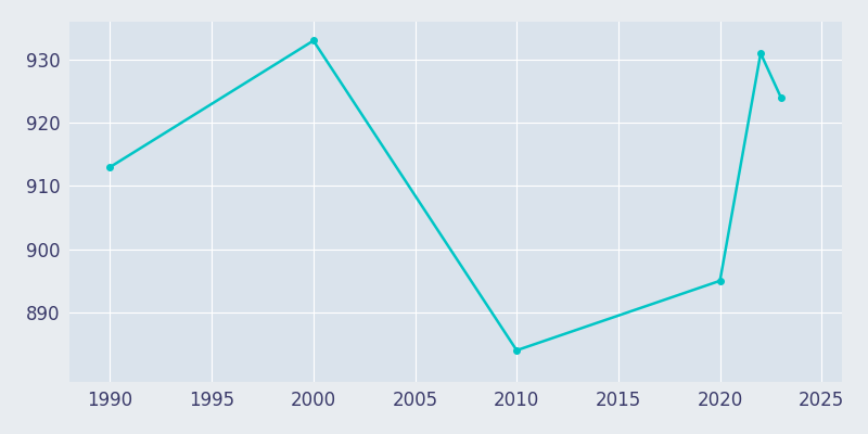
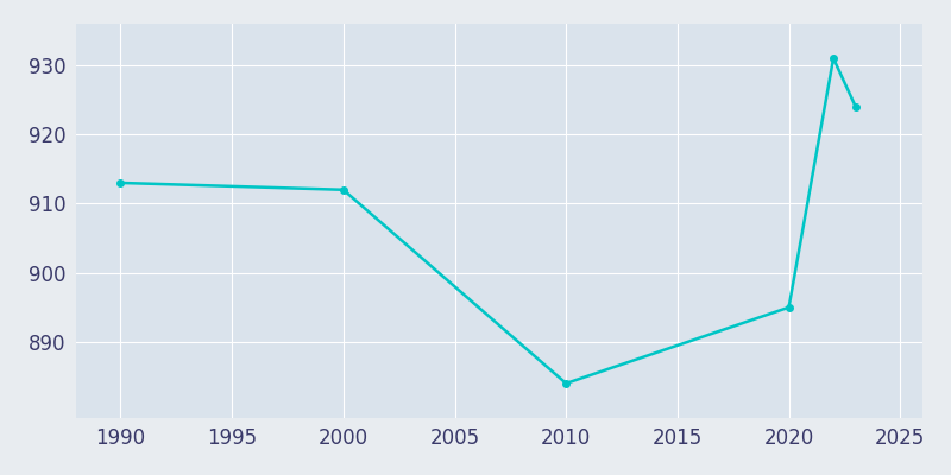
2000: 933 -> 912
